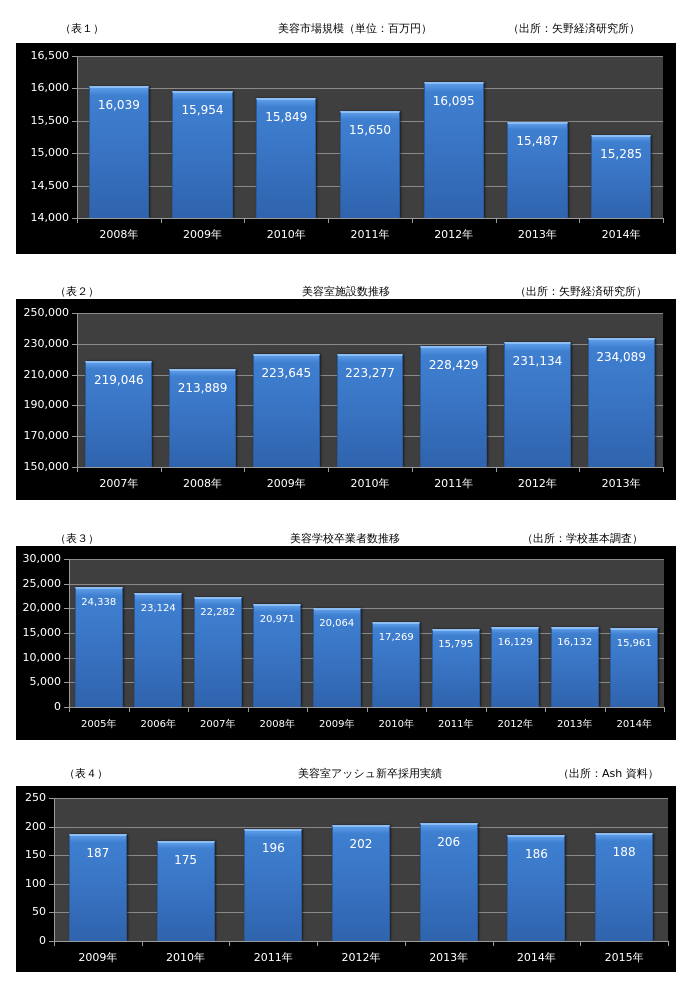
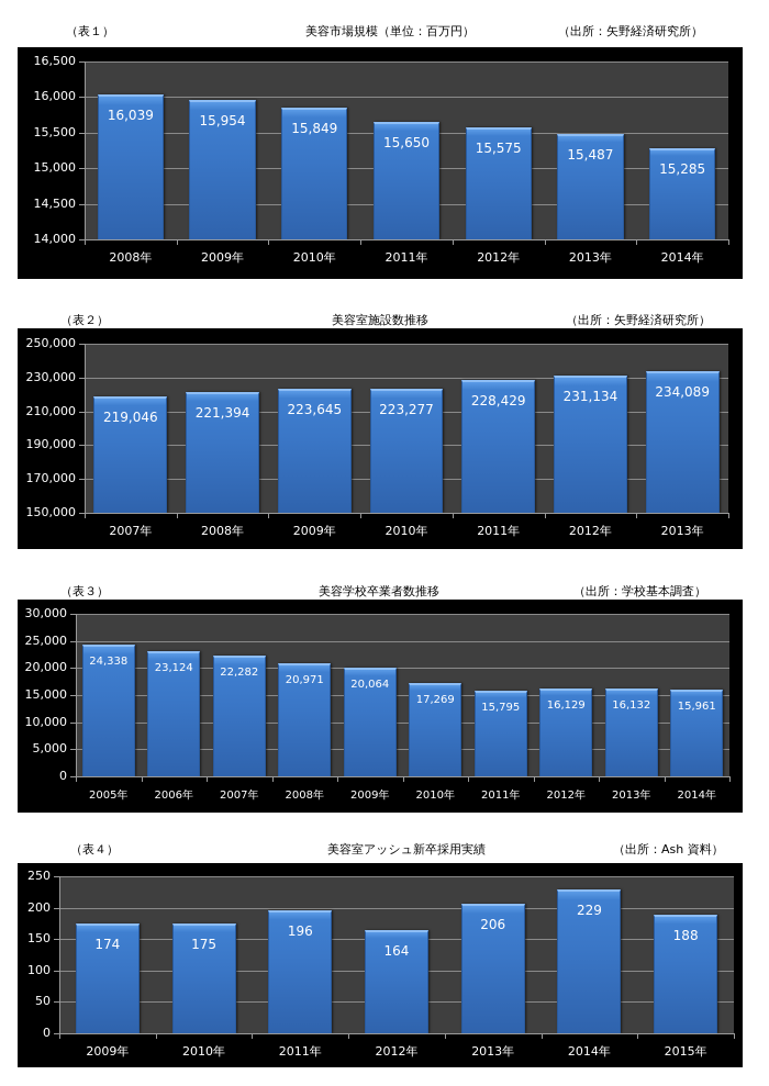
美容市場規模（単位：百万円）/2012年: 16,095 -> 15,575
美容室施設数推移/2008年: 213,889 -> 221,394
美容室アッシュ新卒採用実績/2009年: 187 -> 174
美容室アッシュ新卒採用実績/2012年: 202 -> 164
美容室アッシュ新卒採用実績/2014年: 186 -> 229
